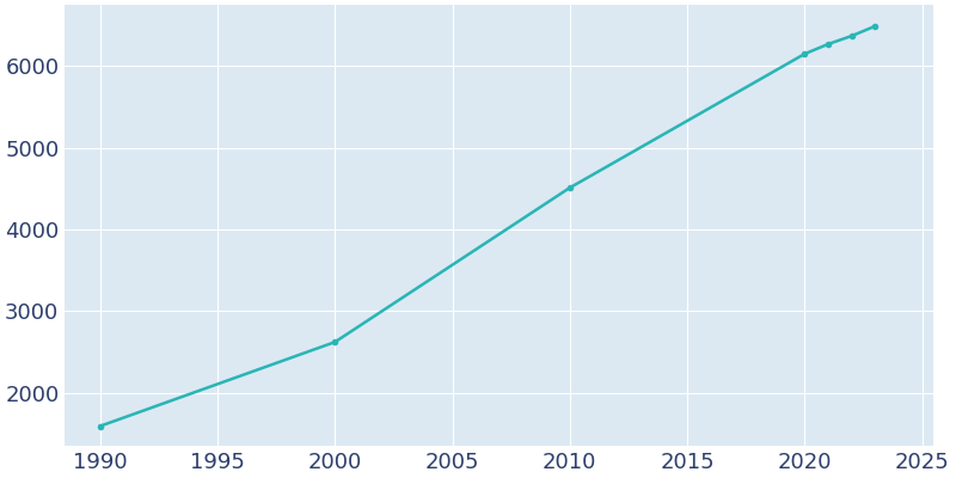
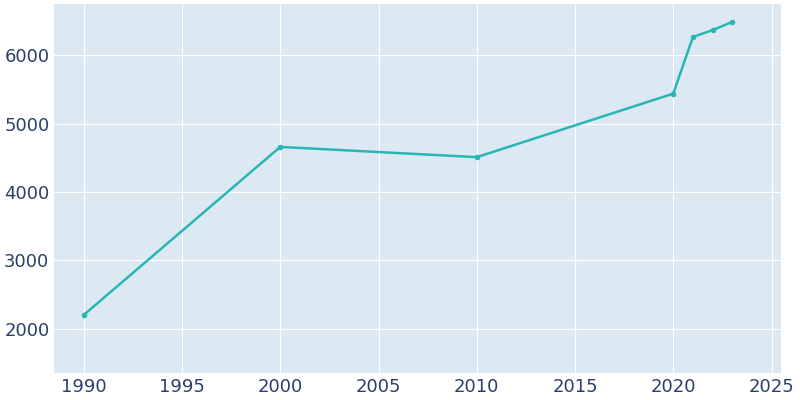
1990: 1590 -> 2200
2000: 2620 -> 4660
2020: 6150 -> 5440
